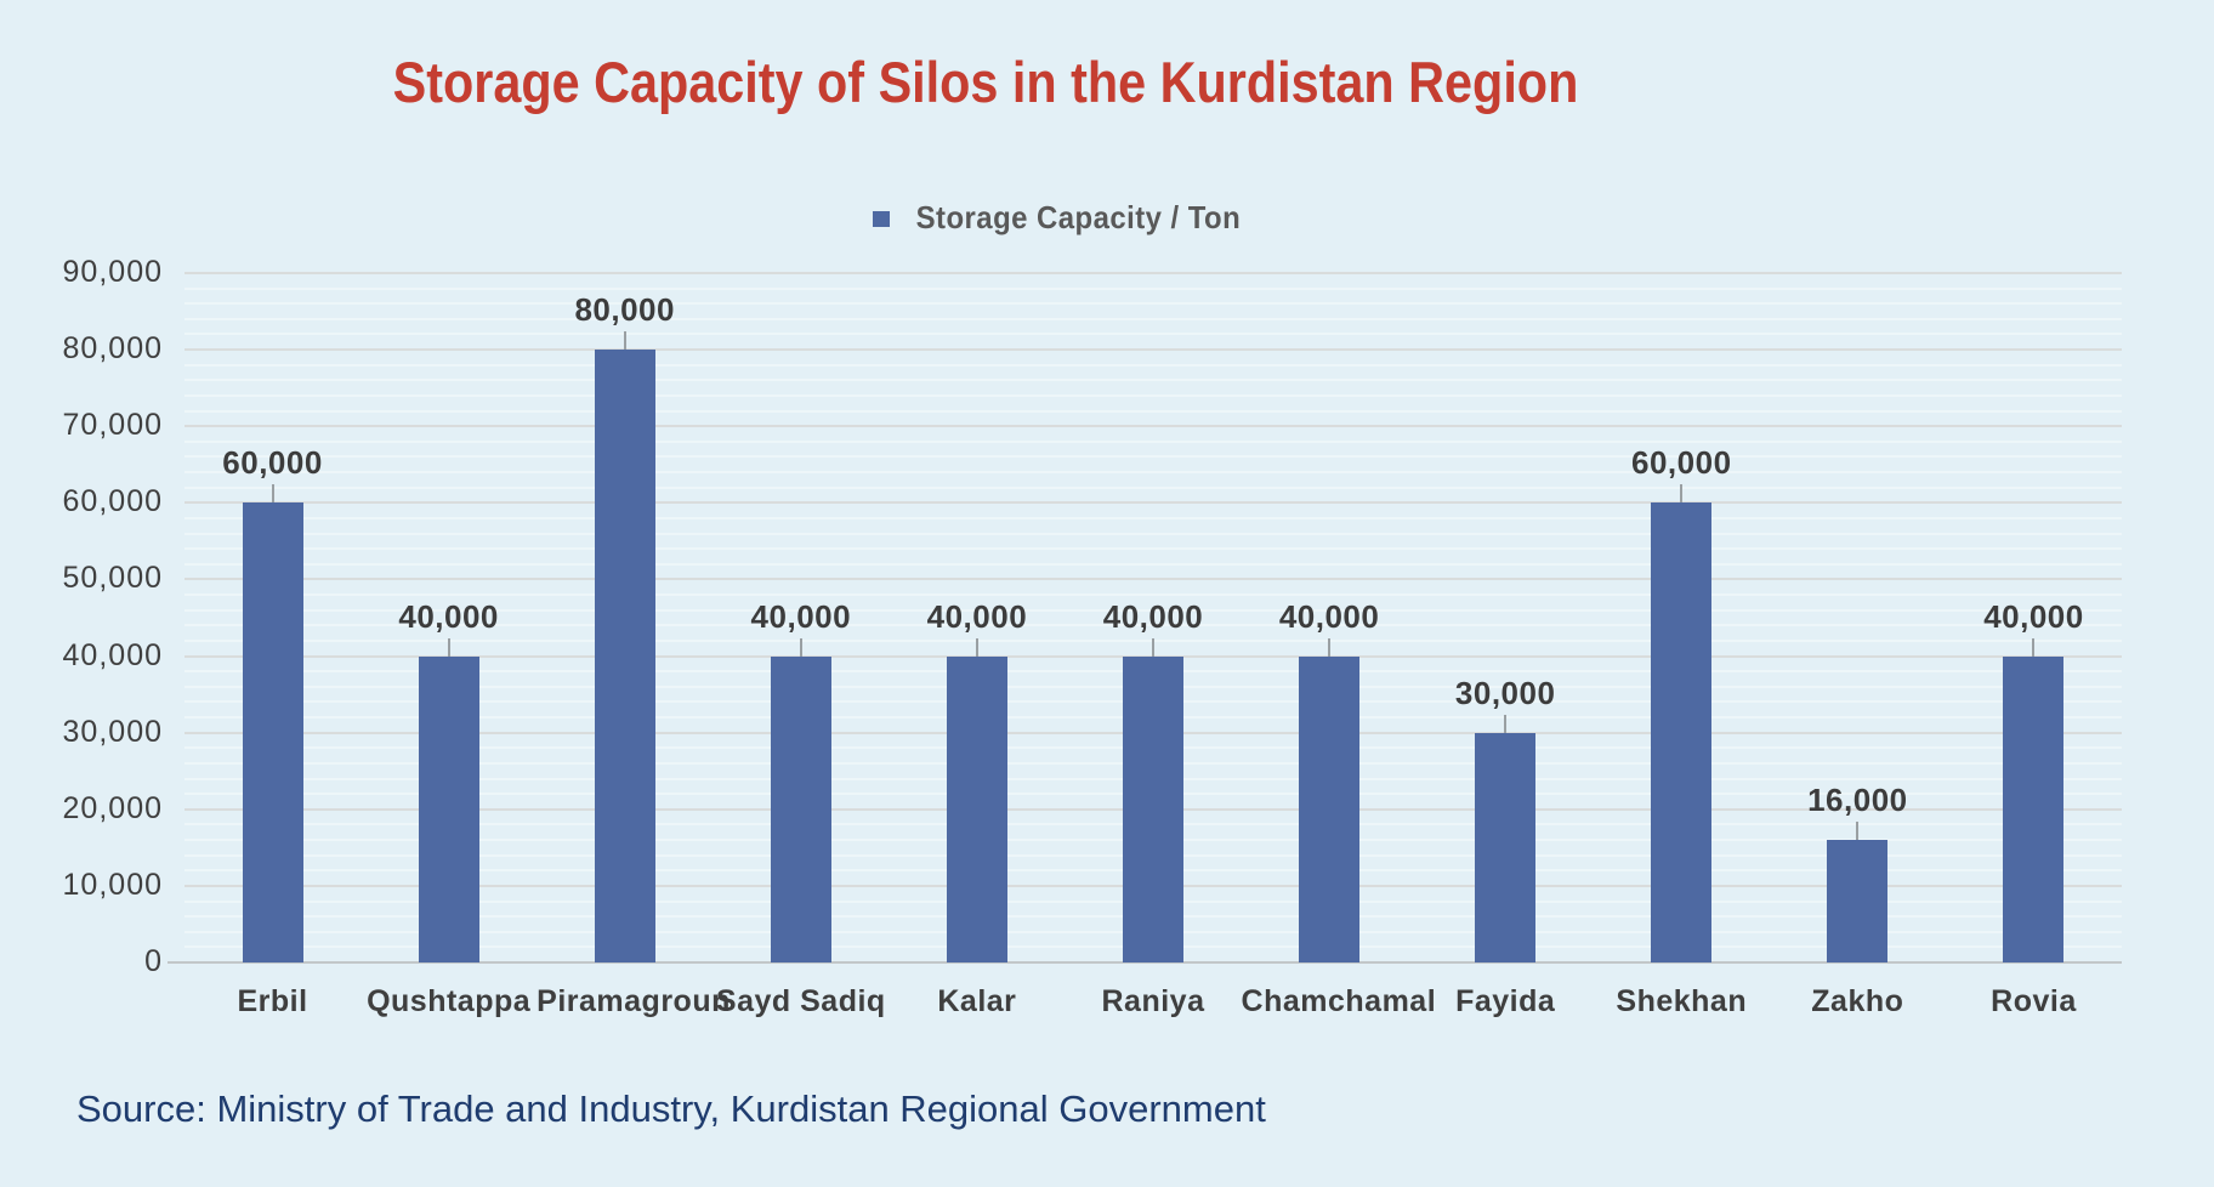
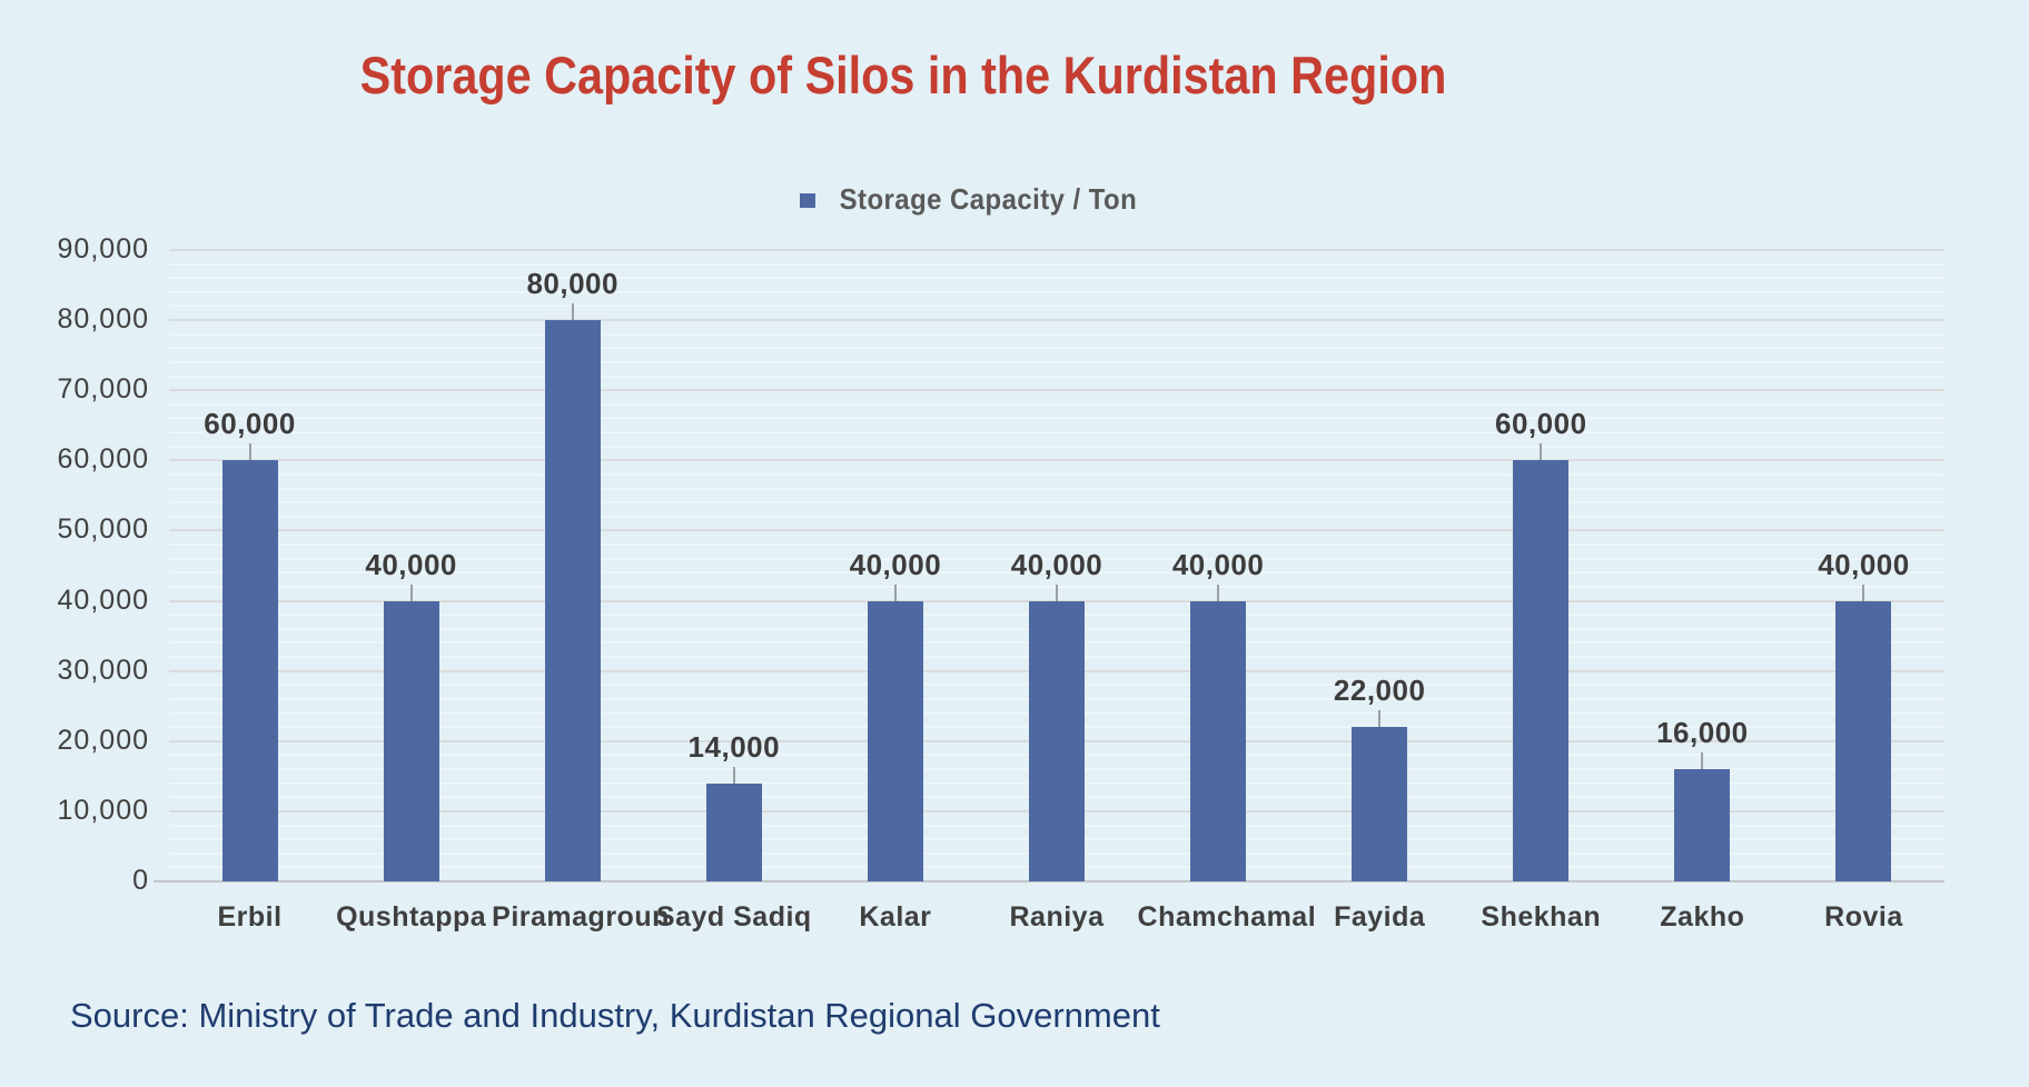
Sayd Sadiq: 40,000 -> 14,000
Fayida: 30,000 -> 22,000
